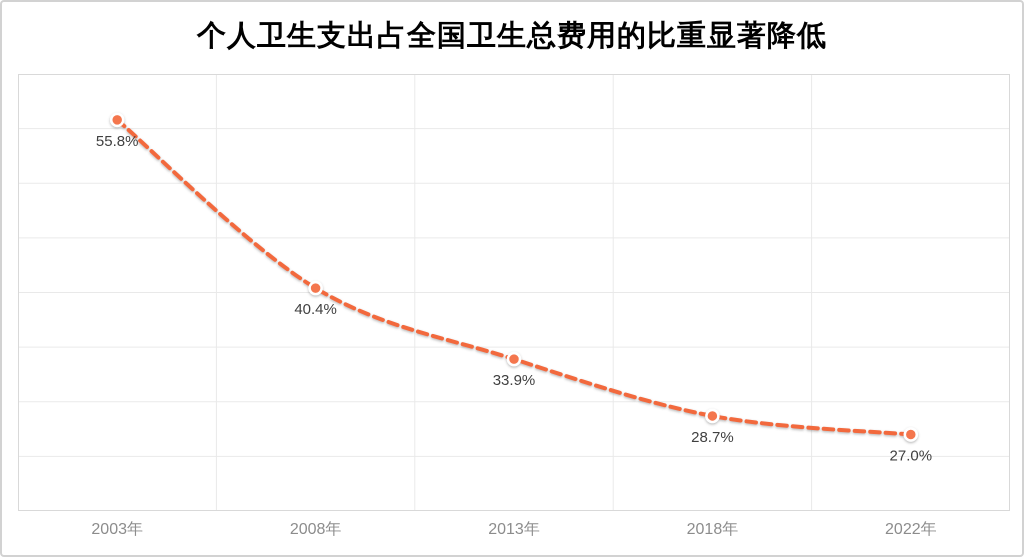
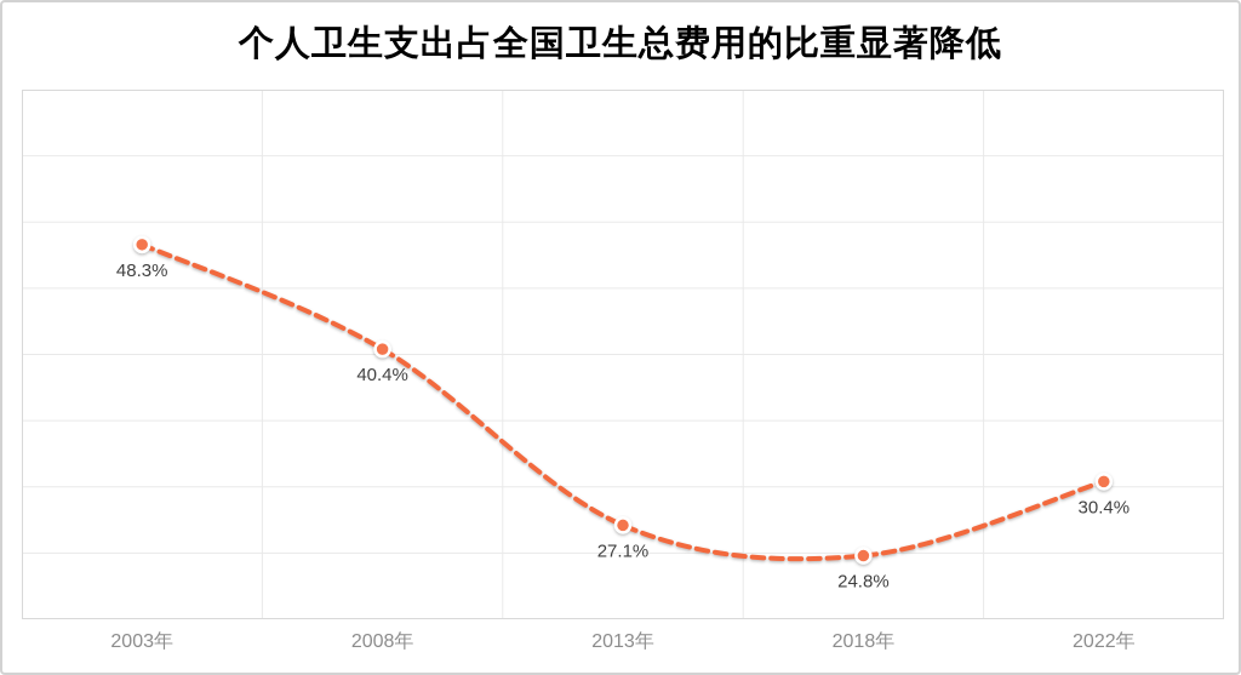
2003年: 55.8% -> 48.3%
2013年: 33.9% -> 27.1%
2018年: 28.7% -> 24.8%
2022年: 27.0% -> 30.4%
